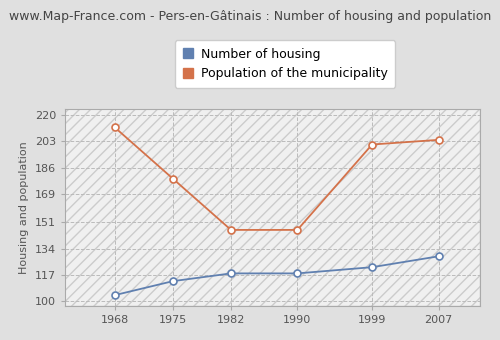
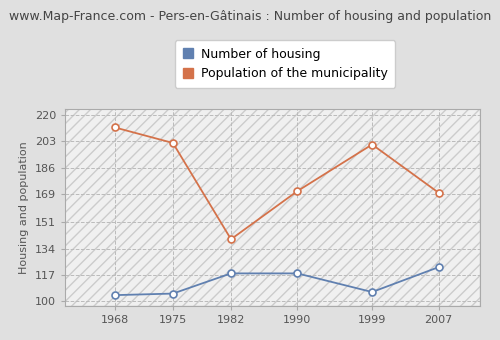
Number of housing/1975: 113 -> 105
Population of the municipality/1975: 179 -> 202
Population of the municipality/1982: 146 -> 140
Population of the municipality/1990: 146 -> 171
Number of housing/1999: 122 -> 106
Number of housing/2007: 129 -> 122
Population of the municipality/2007: 204 -> 170
